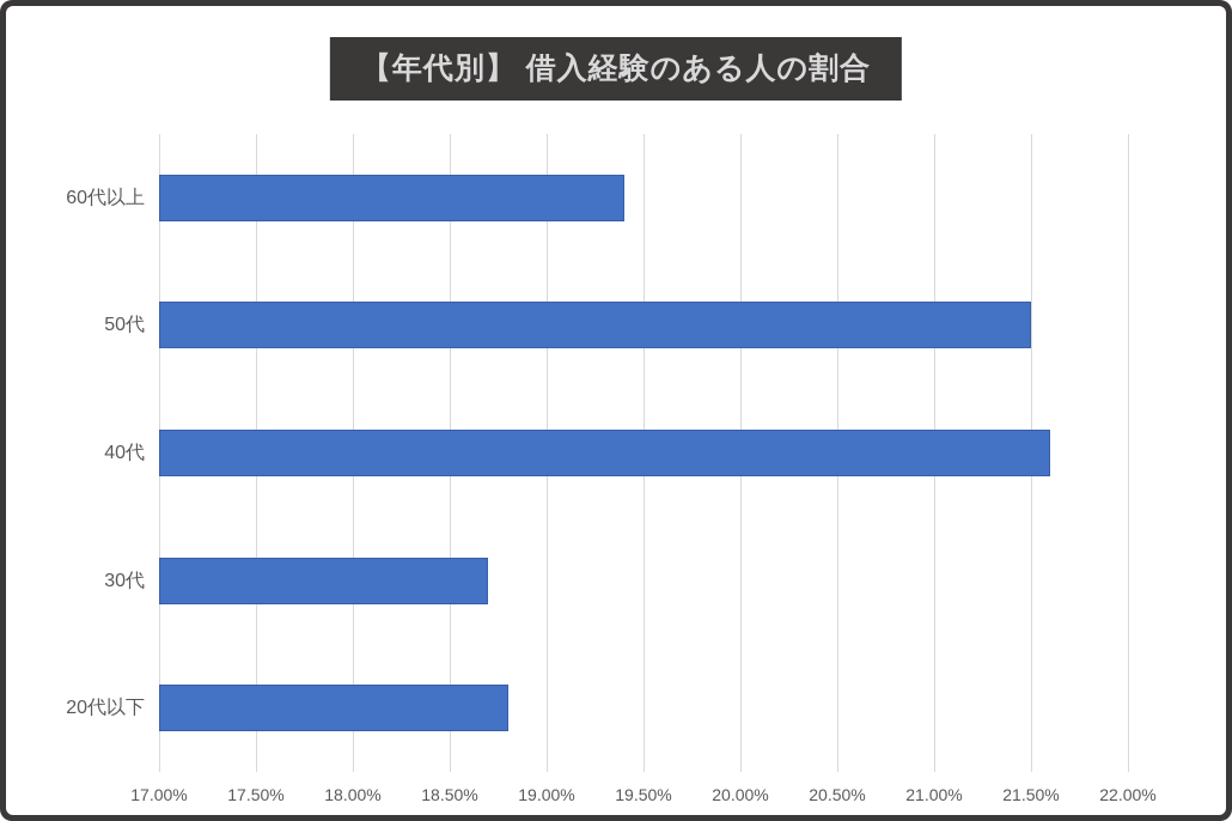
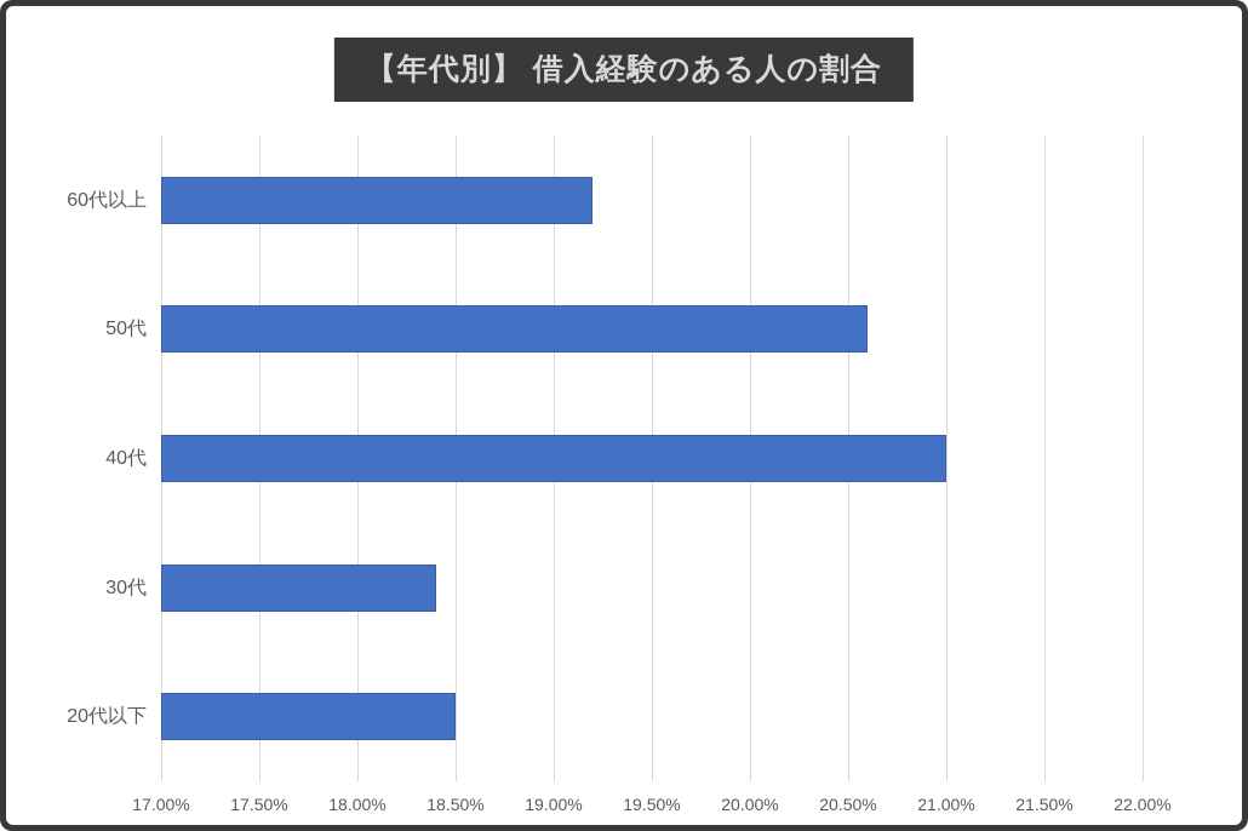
60代以上: 19.4% -> 19.2%
50代: 21.5% -> 20.6%
40代: 21.6% -> 21.0%
30代: 18.7% -> 18.4%
20代以下: 18.8% -> 18.5%
